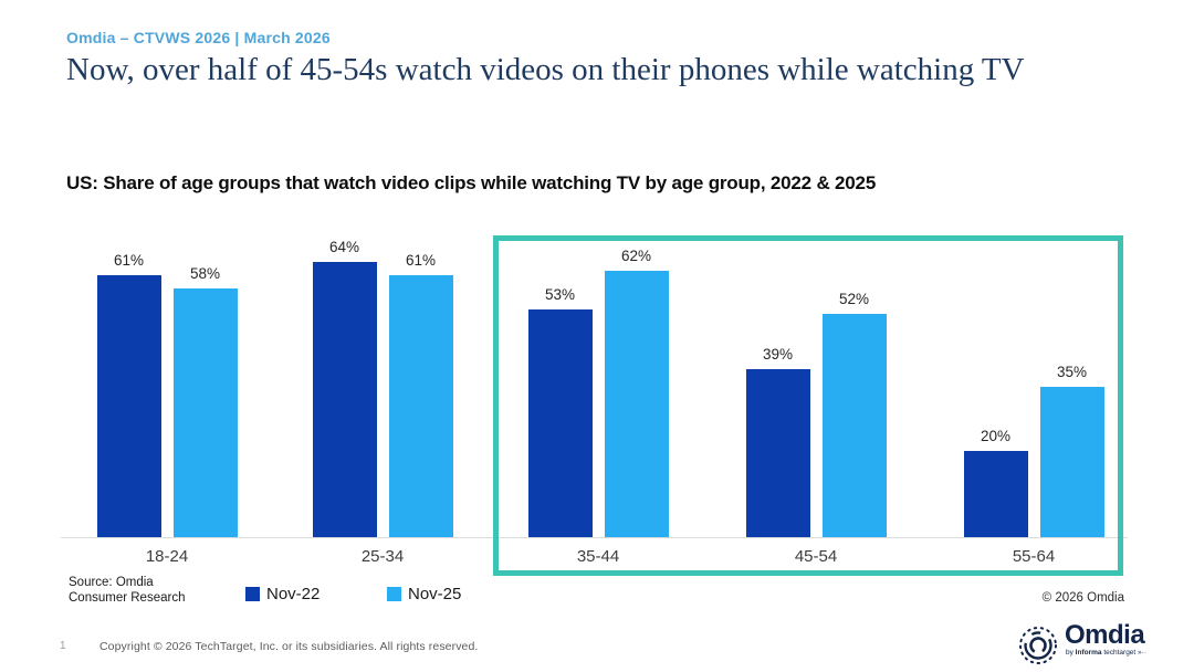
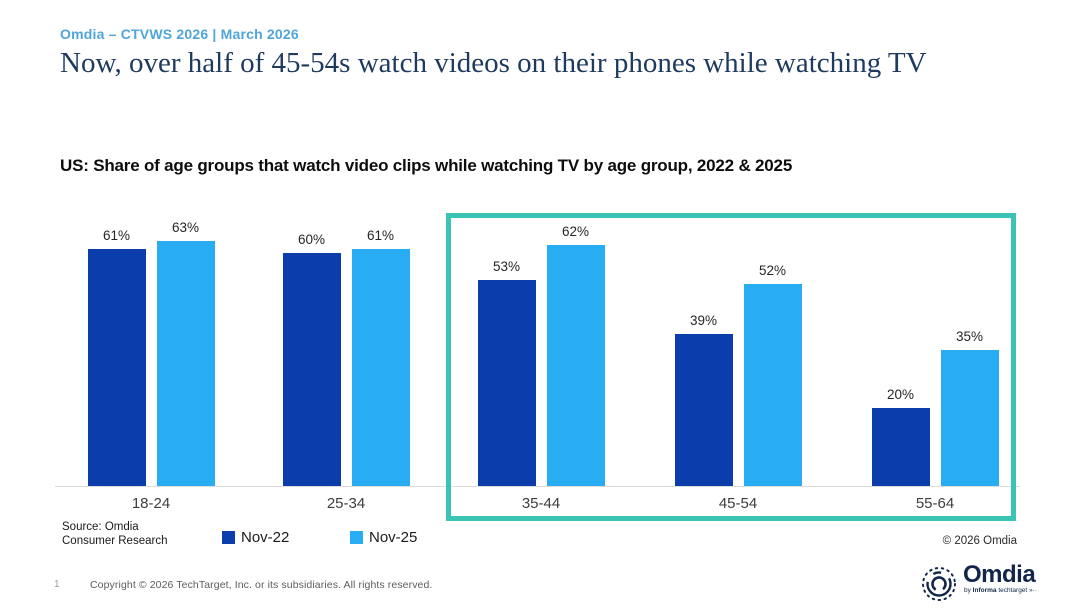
Nov-25/18-24: 58% -> 63%
Nov-22/25-34: 64% -> 60%
